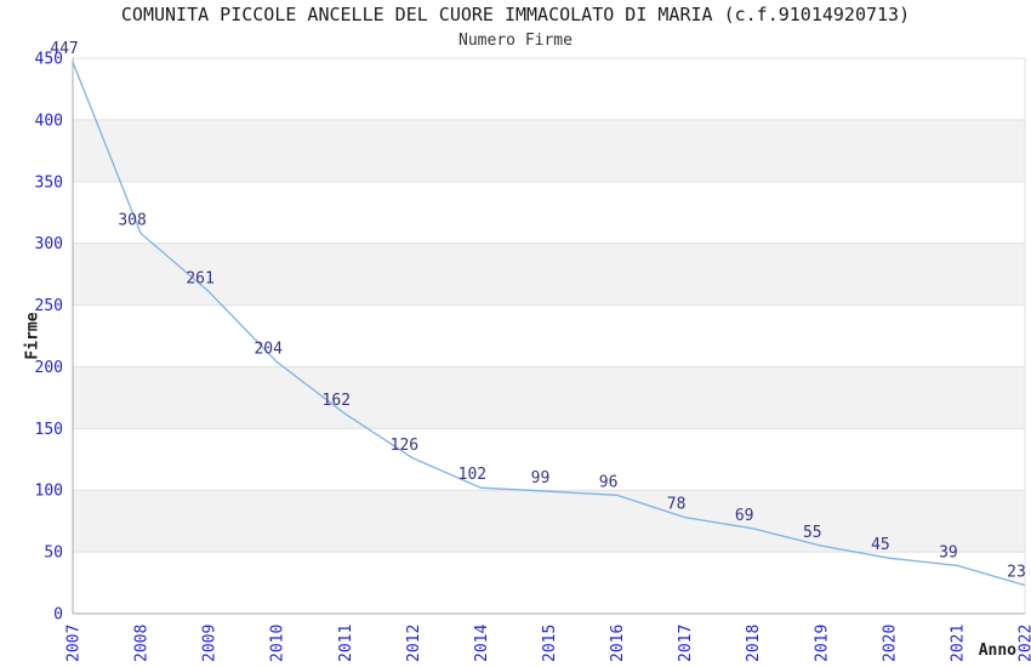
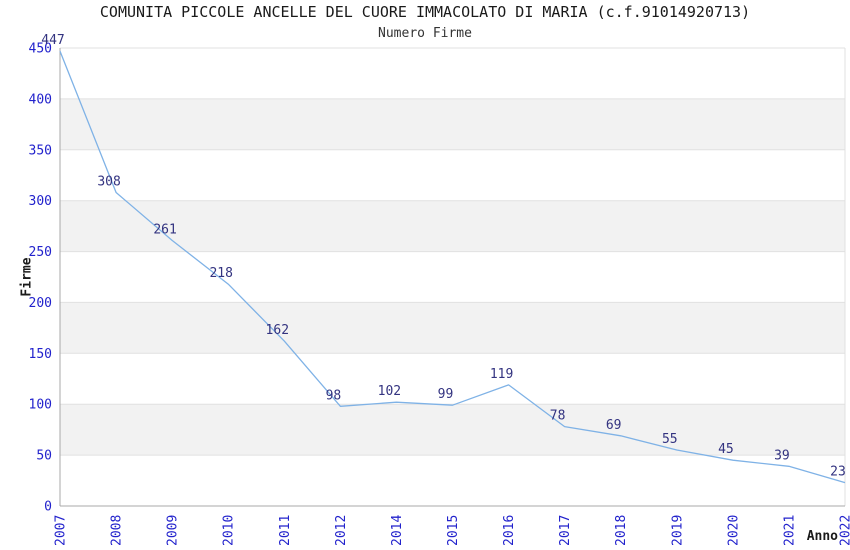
2010: 204 -> 218
2012: 126 -> 98
2016: 96 -> 119
